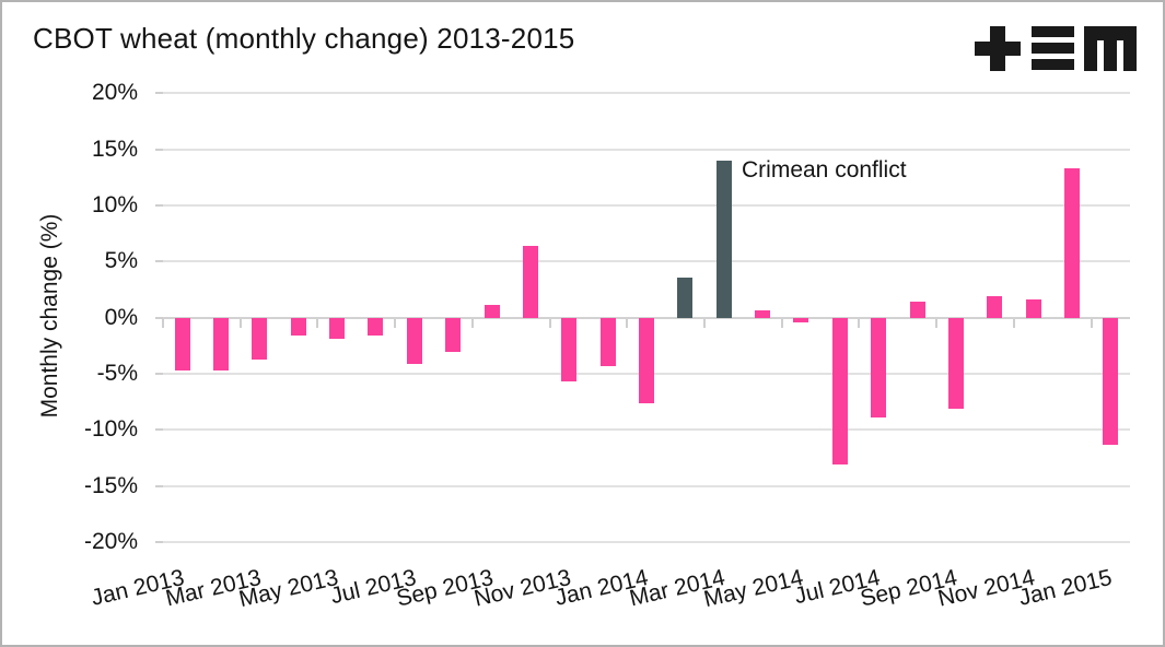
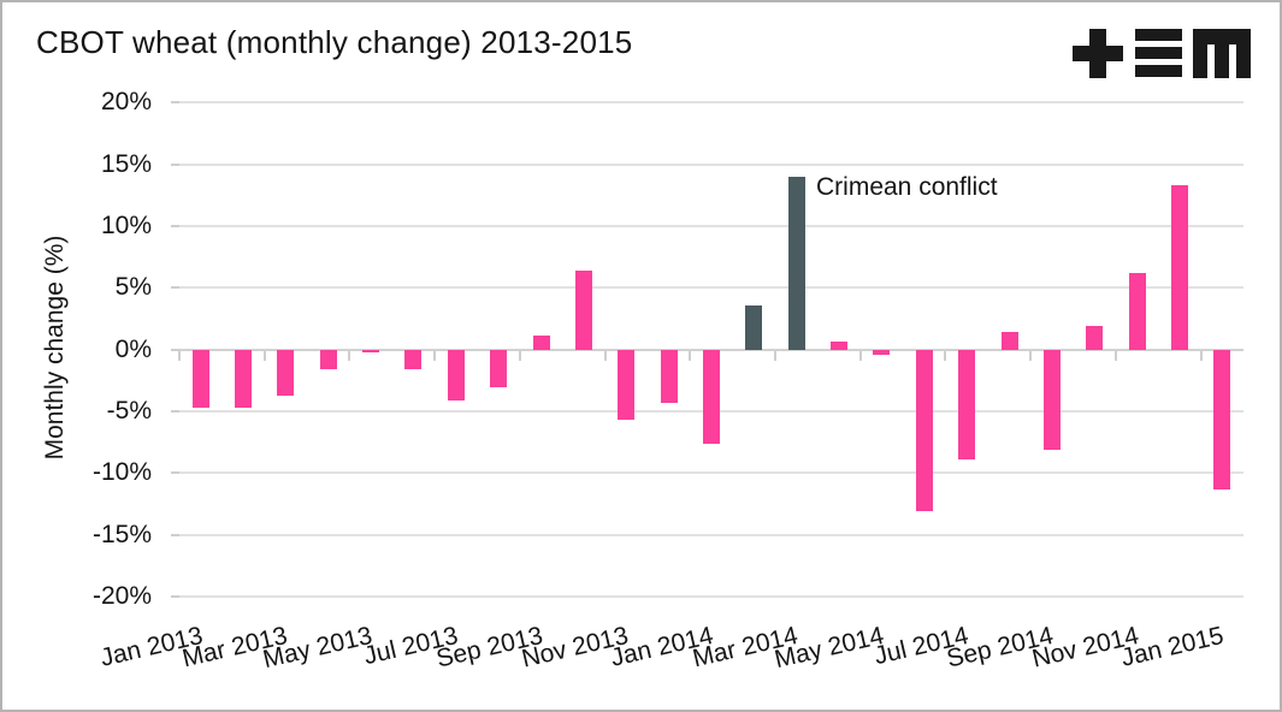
May 2013: -1.9% -> -0.2%
Nov 2014: 1.6% -> 6.2%
